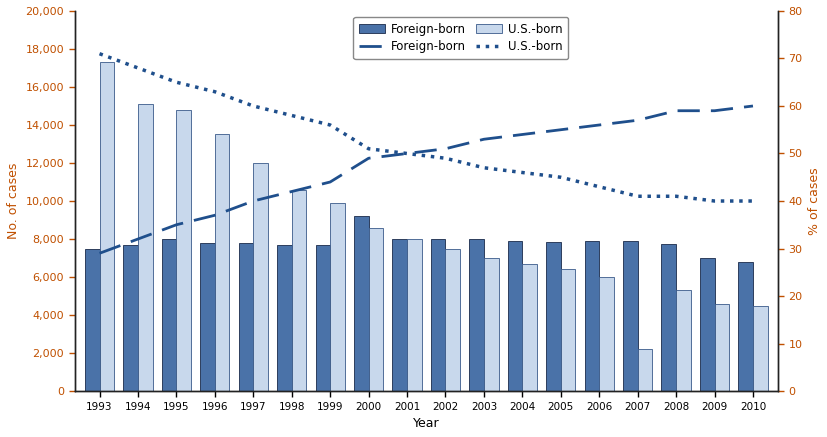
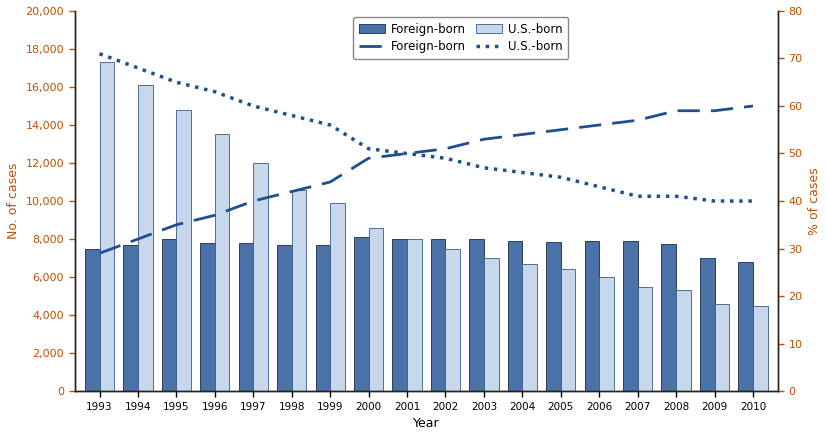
U.S.-born/1994: 15,100 -> 16,100
Foreign-born/2000: 9,200 -> 8,100
U.S.-born/2007: 2,200 -> 5,500
